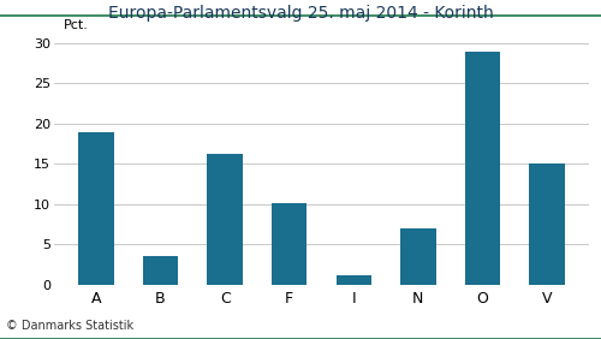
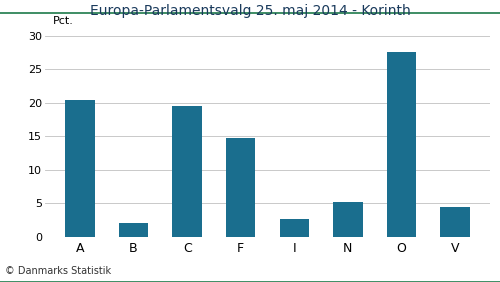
A: 19.0 -> 20.4
B: 3.5 -> 2.0
C: 16.3 -> 19.6
F: 10.1 -> 14.8
I: 1.2 -> 2.6
N: 7.0 -> 5.2
O: 29.0 -> 27.6
V: 15.0 -> 4.4
